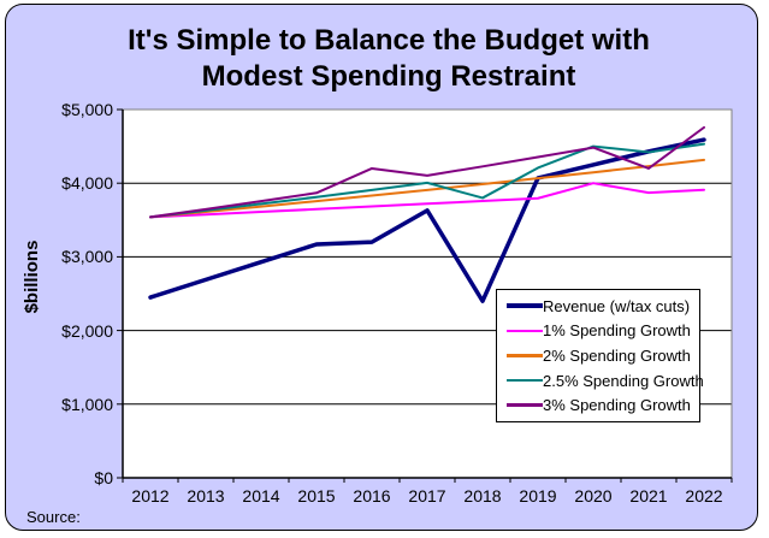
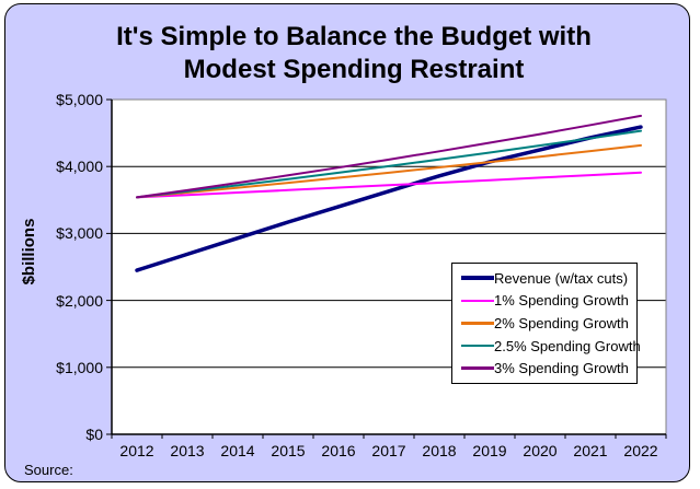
Revenue (w/tax cuts)/2016: $3200 -> $3400
3% Spending Growth/2016: $4200 -> $4000
Revenue (w/tax cuts)/2018: $2400 -> $3900
2.5% Spending Growth/2018: $3800 -> $4100
1% Spending Growth/2020: $4000 -> $3800
2.5% Spending Growth/2020: $4500 -> $4300
3% Spending Growth/2021: $4200 -> $4600
